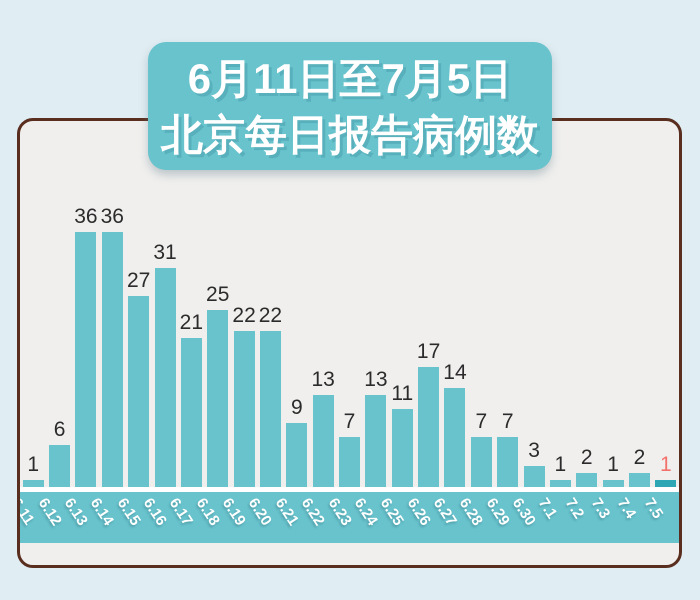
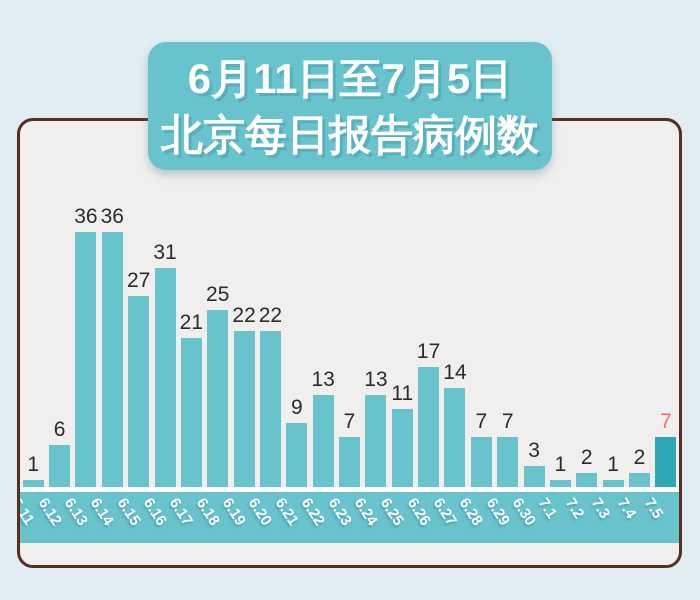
7.5: 1 -> 7
